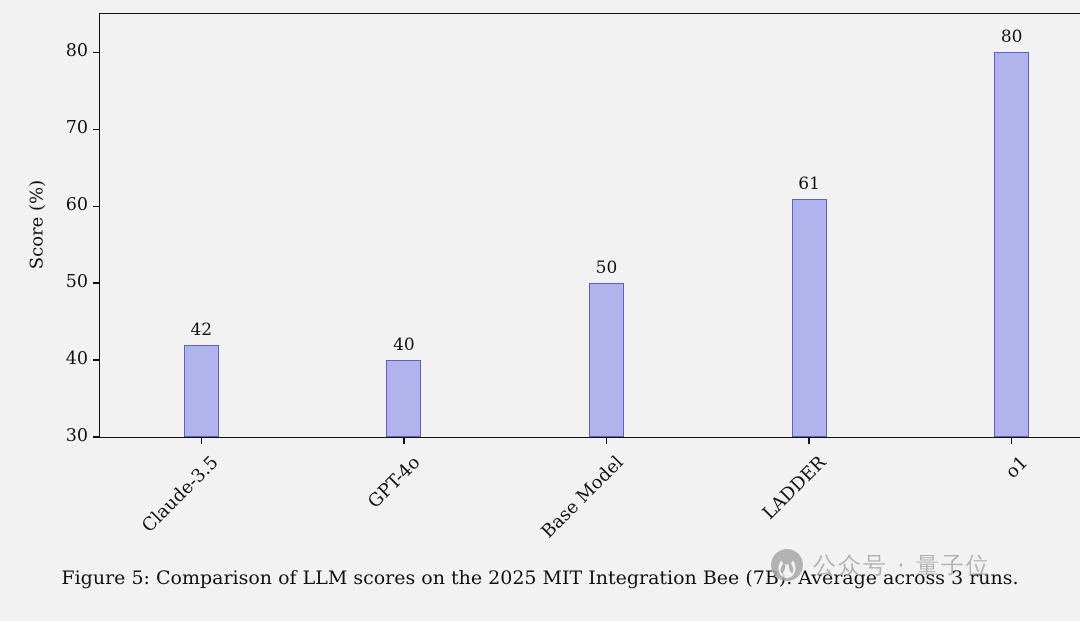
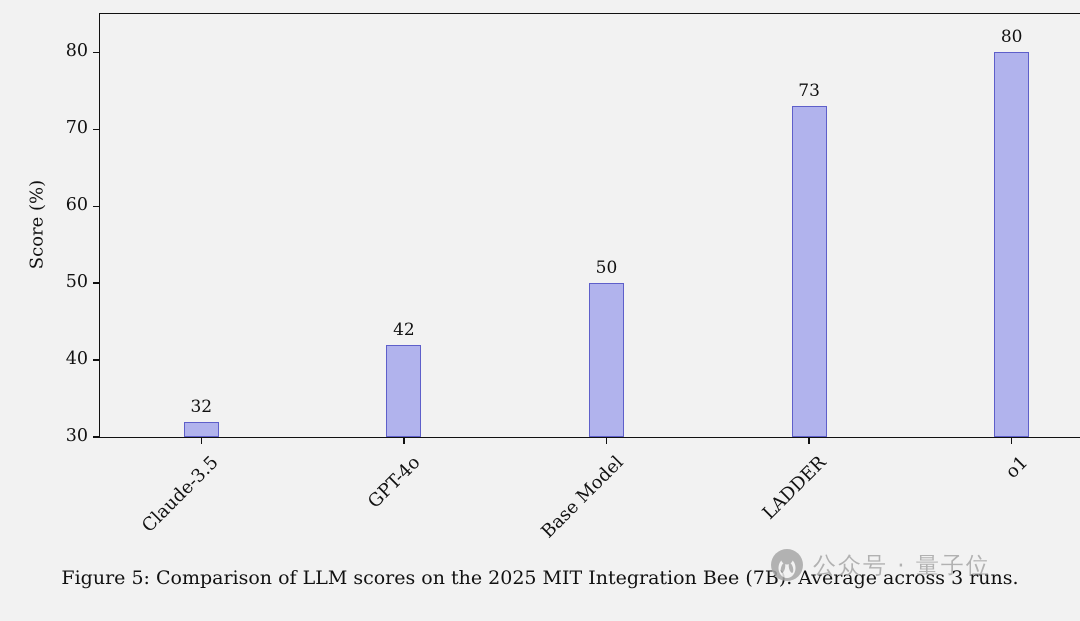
Claude-3.5: 42 -> 32
GPT-4o: 40 -> 42
LADDER: 61 -> 73
